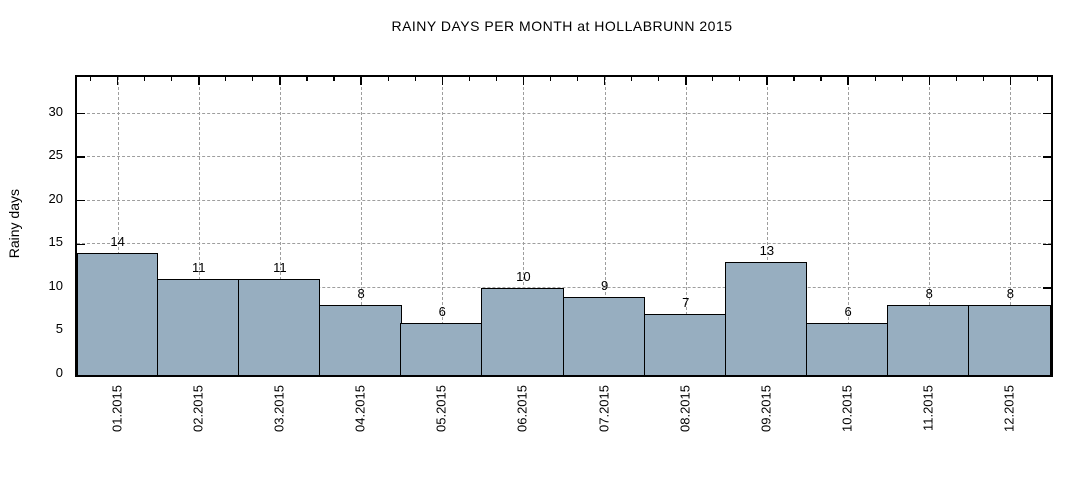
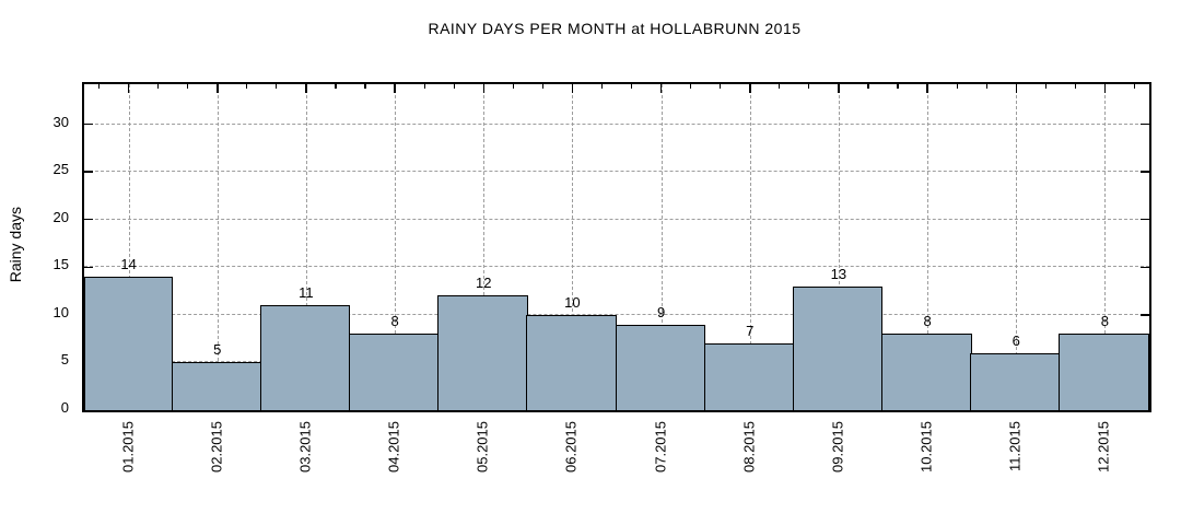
02.2015: 11 -> 5
05.2015: 6 -> 12
10.2015: 6 -> 8
11.2015: 8 -> 6
